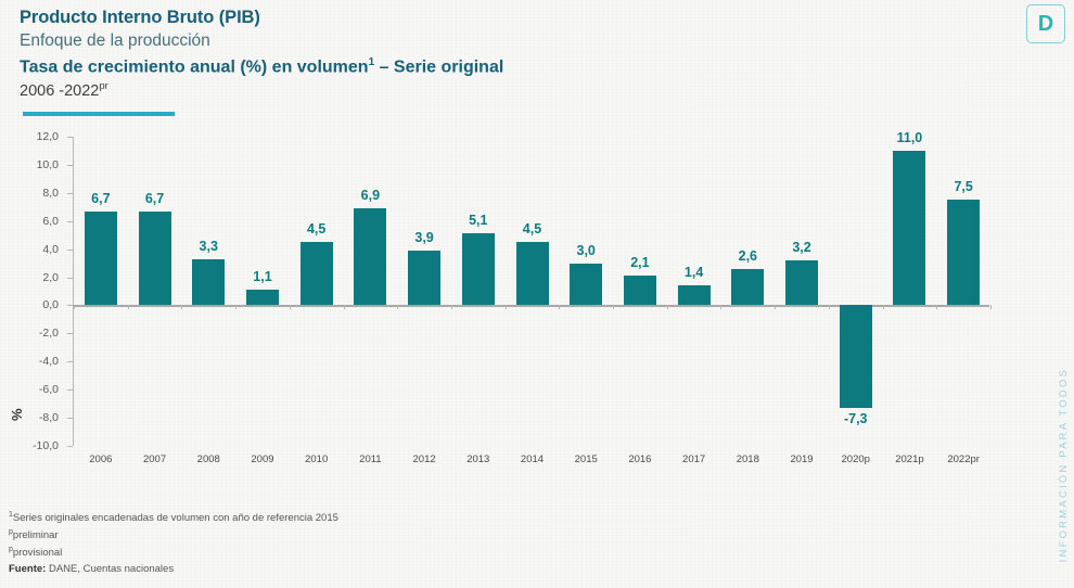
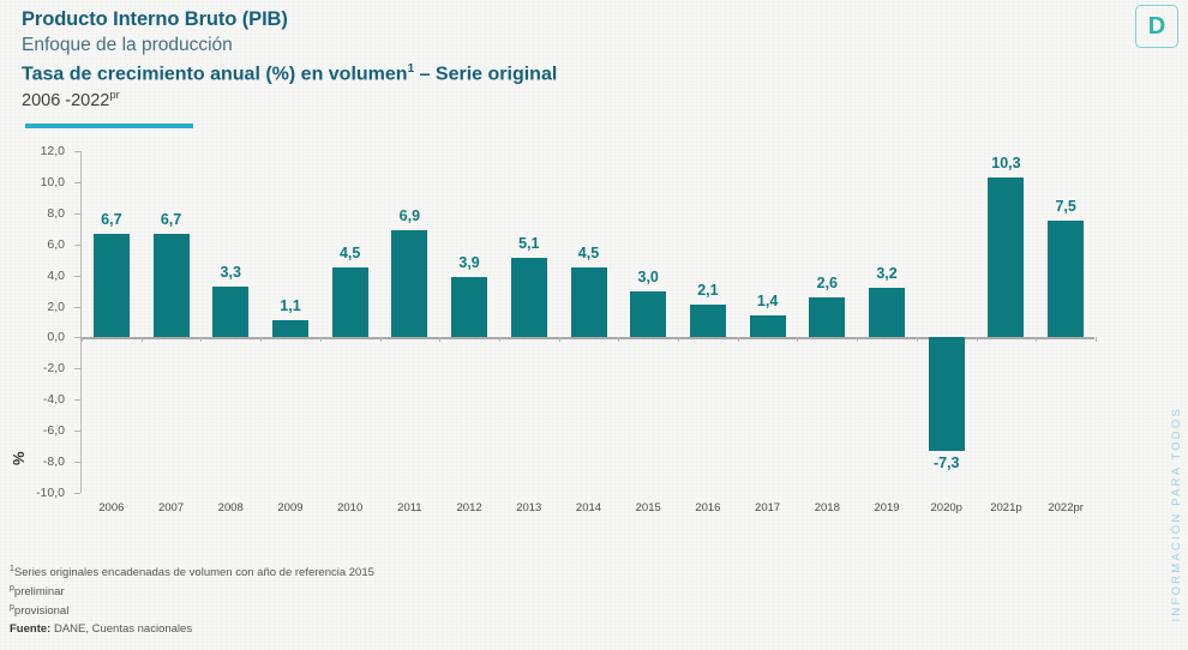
2021p: 11,0 -> 10,3
